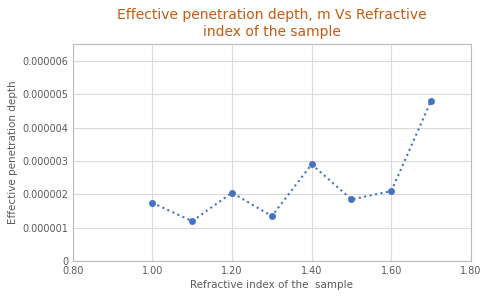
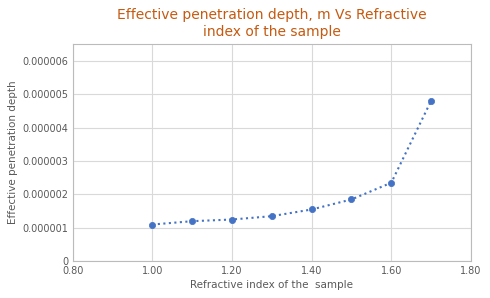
1.00: 0.00000175 -> 0.00000110
1.20: 0.00000205 -> 0.00000125
1.40: 0.00000290 -> 0.00000155
1.60: 0.00000210 -> 0.00000235
